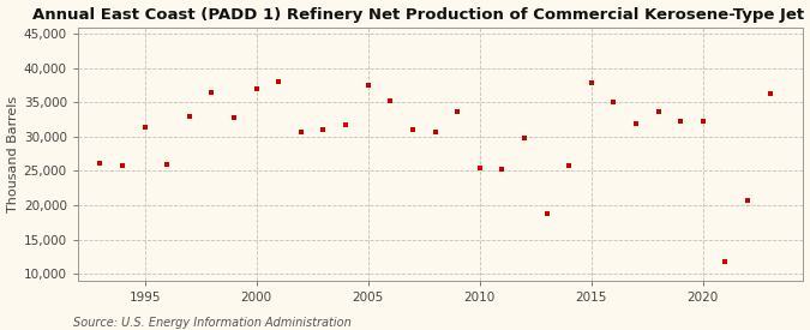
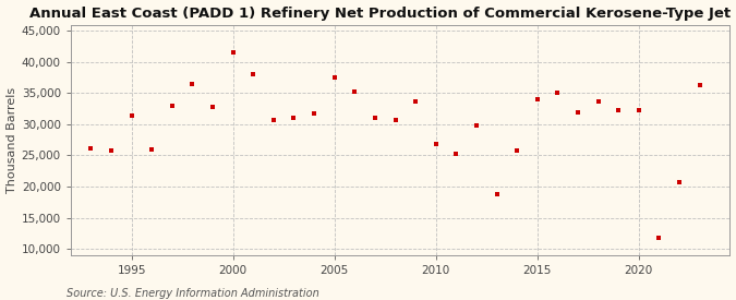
2000: 37,000 -> 41,500
2010: 25,400 -> 26,800
2015: 37,800 -> 34,000
